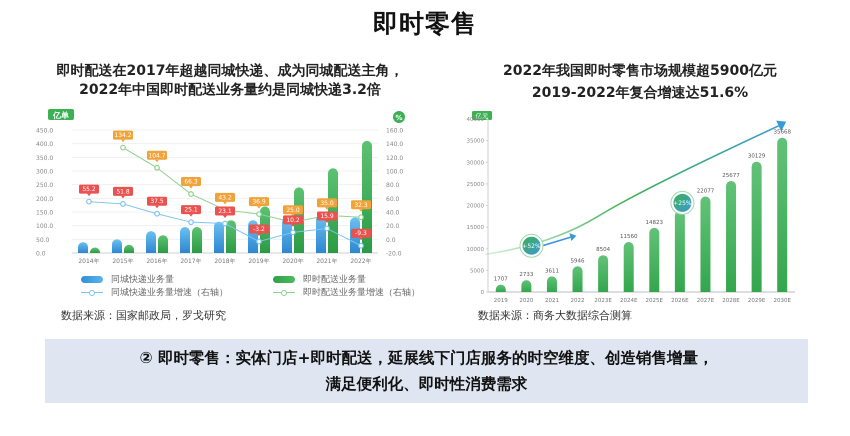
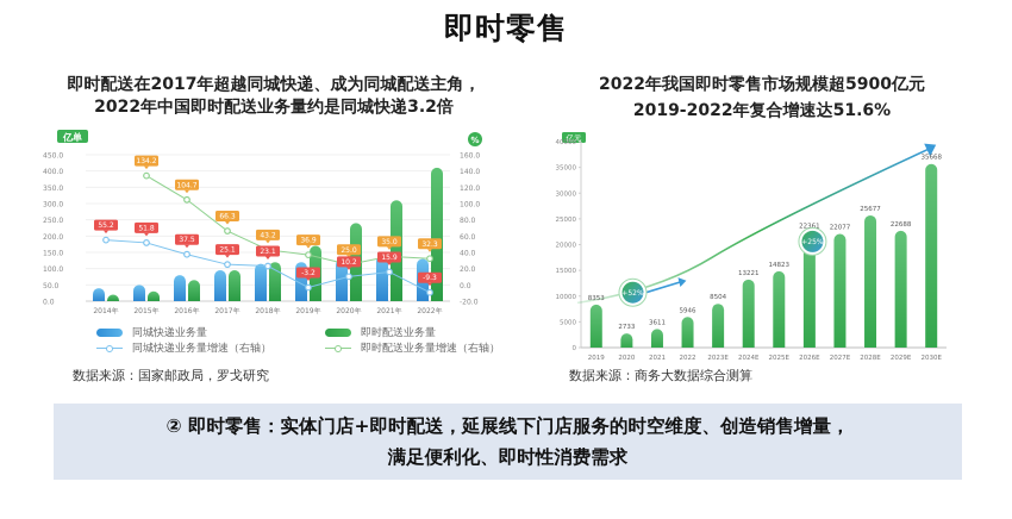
2022年我国即时零售市场规模超5900亿元 2019-2022年复合增速达51.6%/2019: 1707 -> 8353
2022年我国即时零售市场规模超5900亿元 2019-2022年复合增速达51.6%/2024E: 11560 -> 13221
2022年我国即时零售市场规模超5900亿元 2019-2022年复合增速达51.6%/2026E: 18799 -> 22361
2022年我国即时零售市场规模超5900亿元 2019-2022年复合增速达51.6%/2029E: 30129 -> 22688
